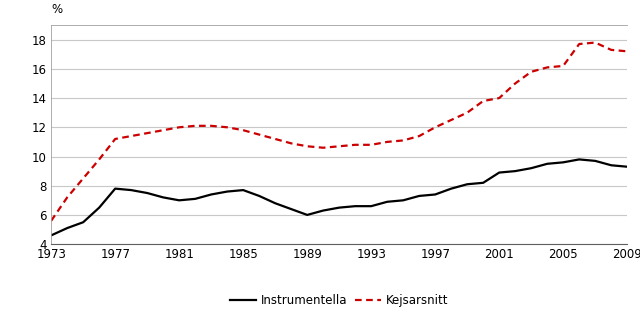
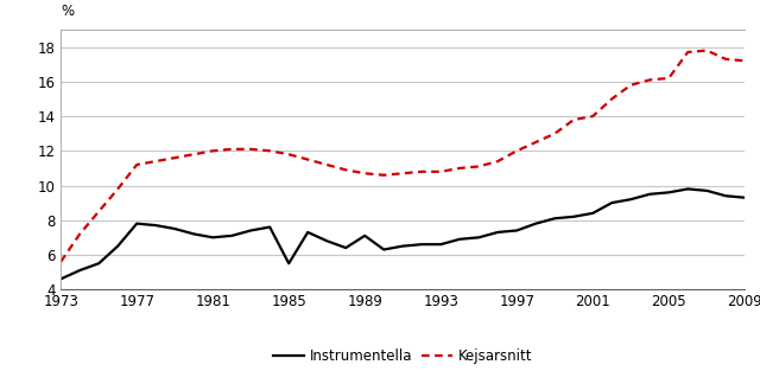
Instrumentella/1985: 7.7 -> 5.5
Instrumentella/1989: 6.0 -> 7.1
Instrumentella/2001: 8.9 -> 8.4
